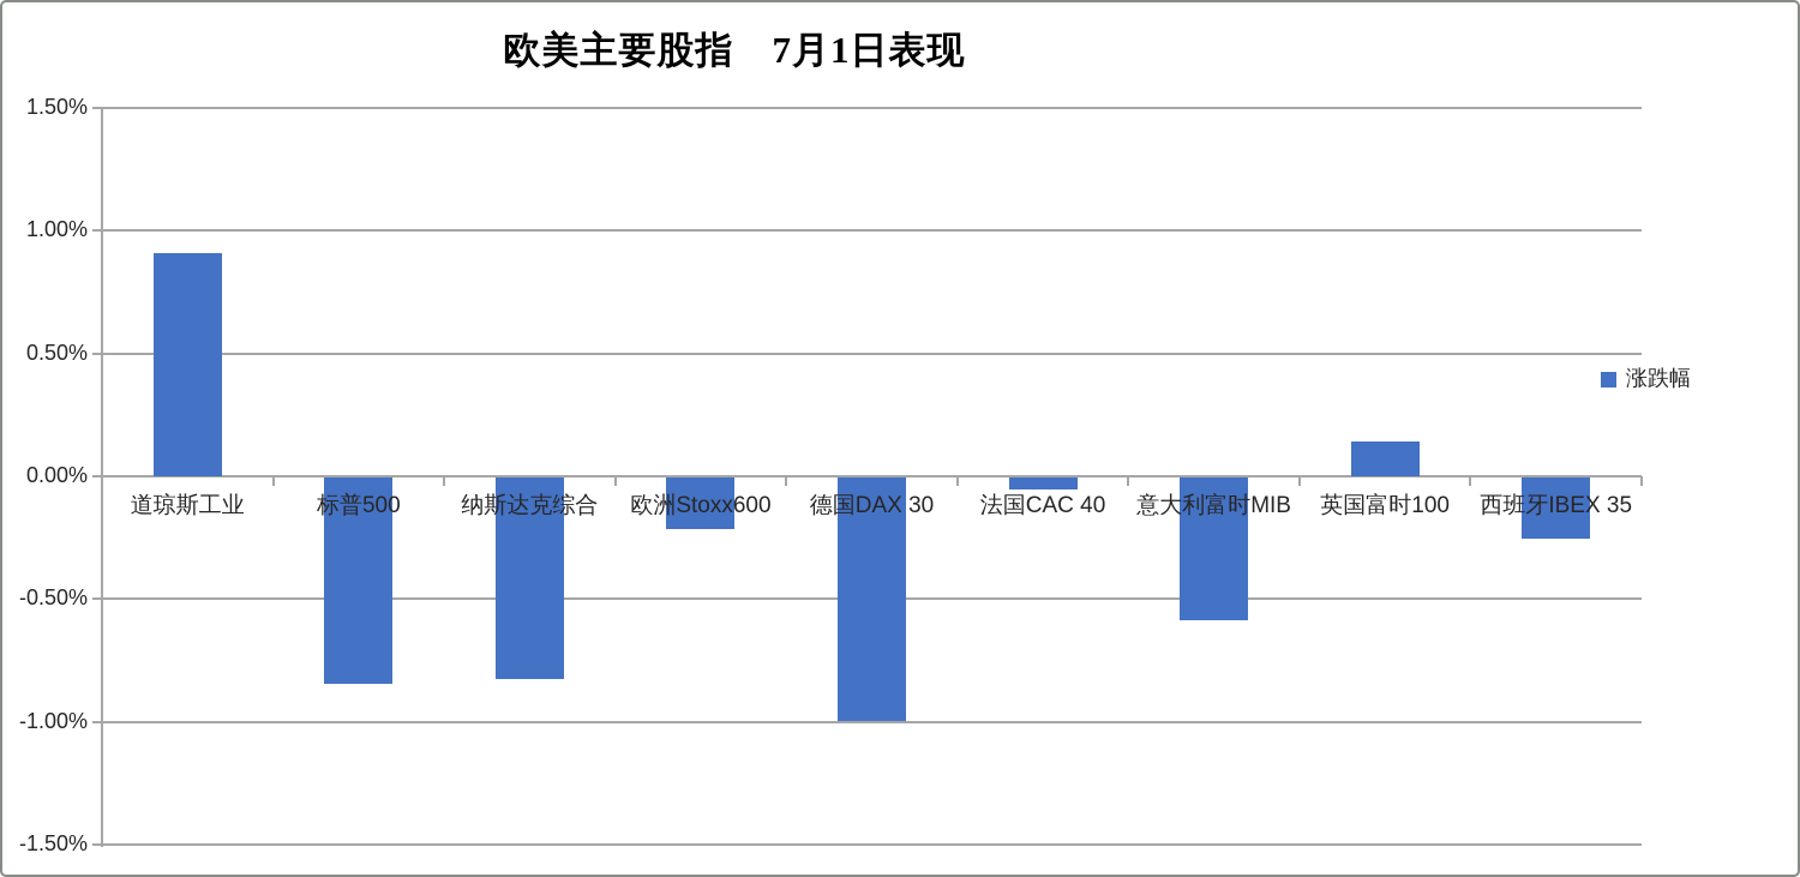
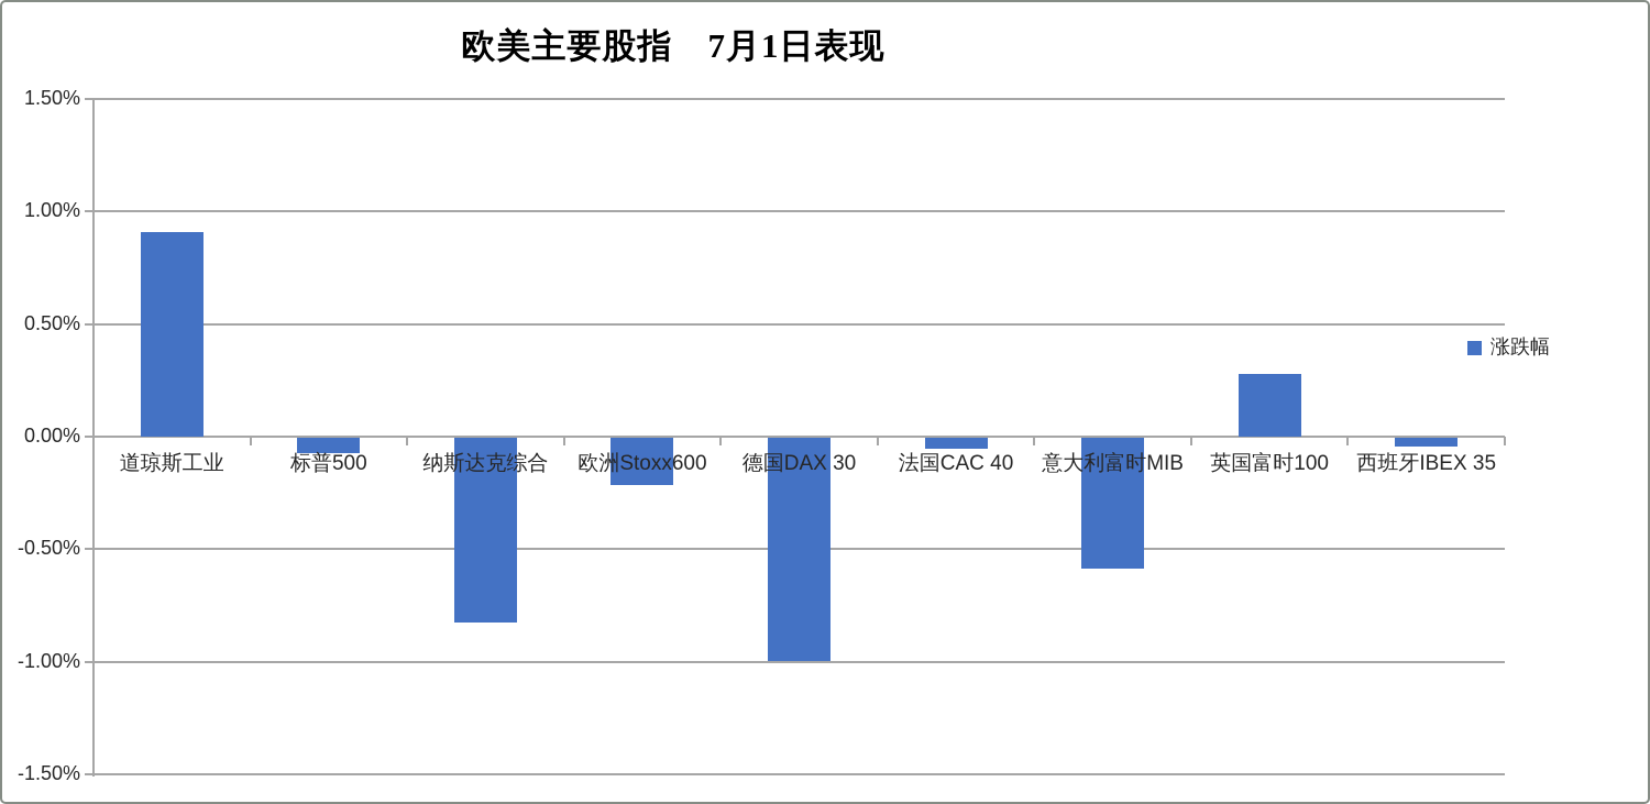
标普500: -0.84% -> -0.07%
英国富时100: 0.14% -> 0.28%
西班牙IBEX 35: -0.25% -> -0.04%
